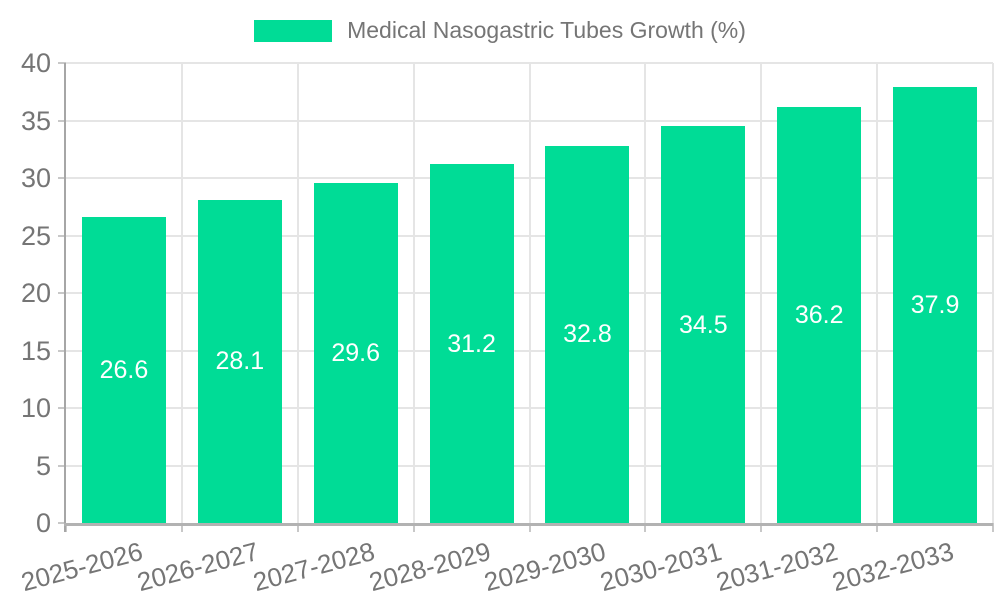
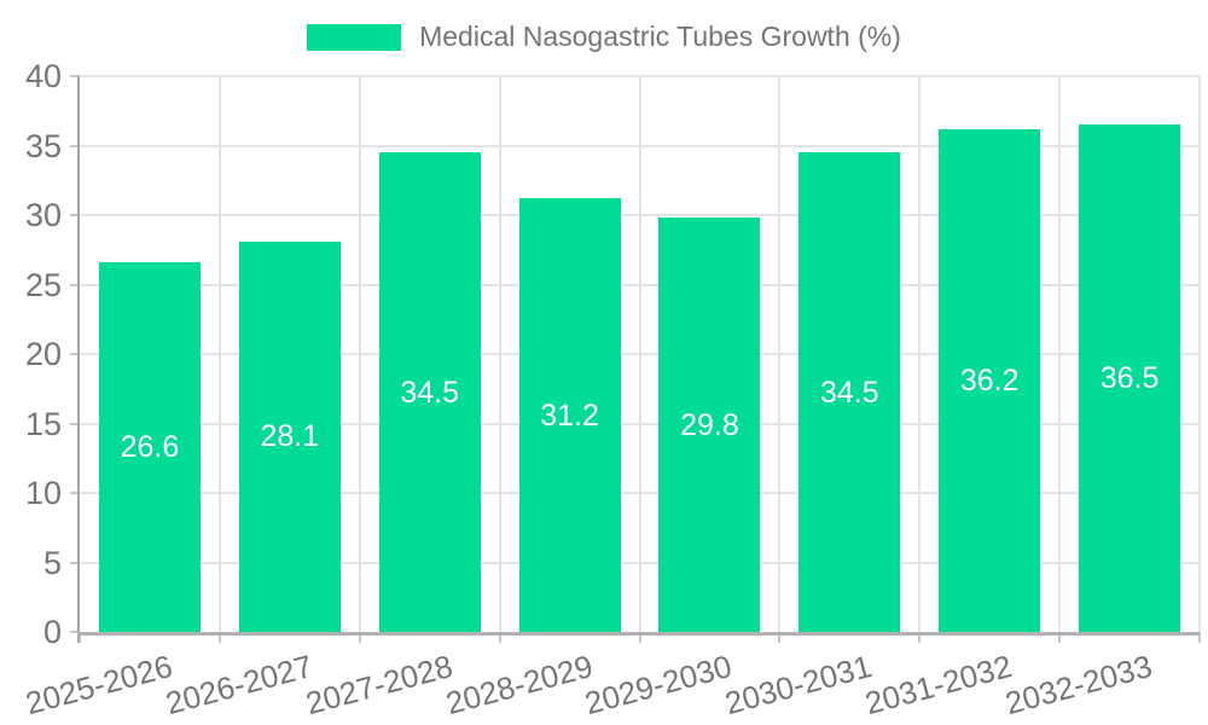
2027-2028: 29.6 -> 34.5
2029-2030: 32.8 -> 29.8
2032-2033: 37.9 -> 36.5
